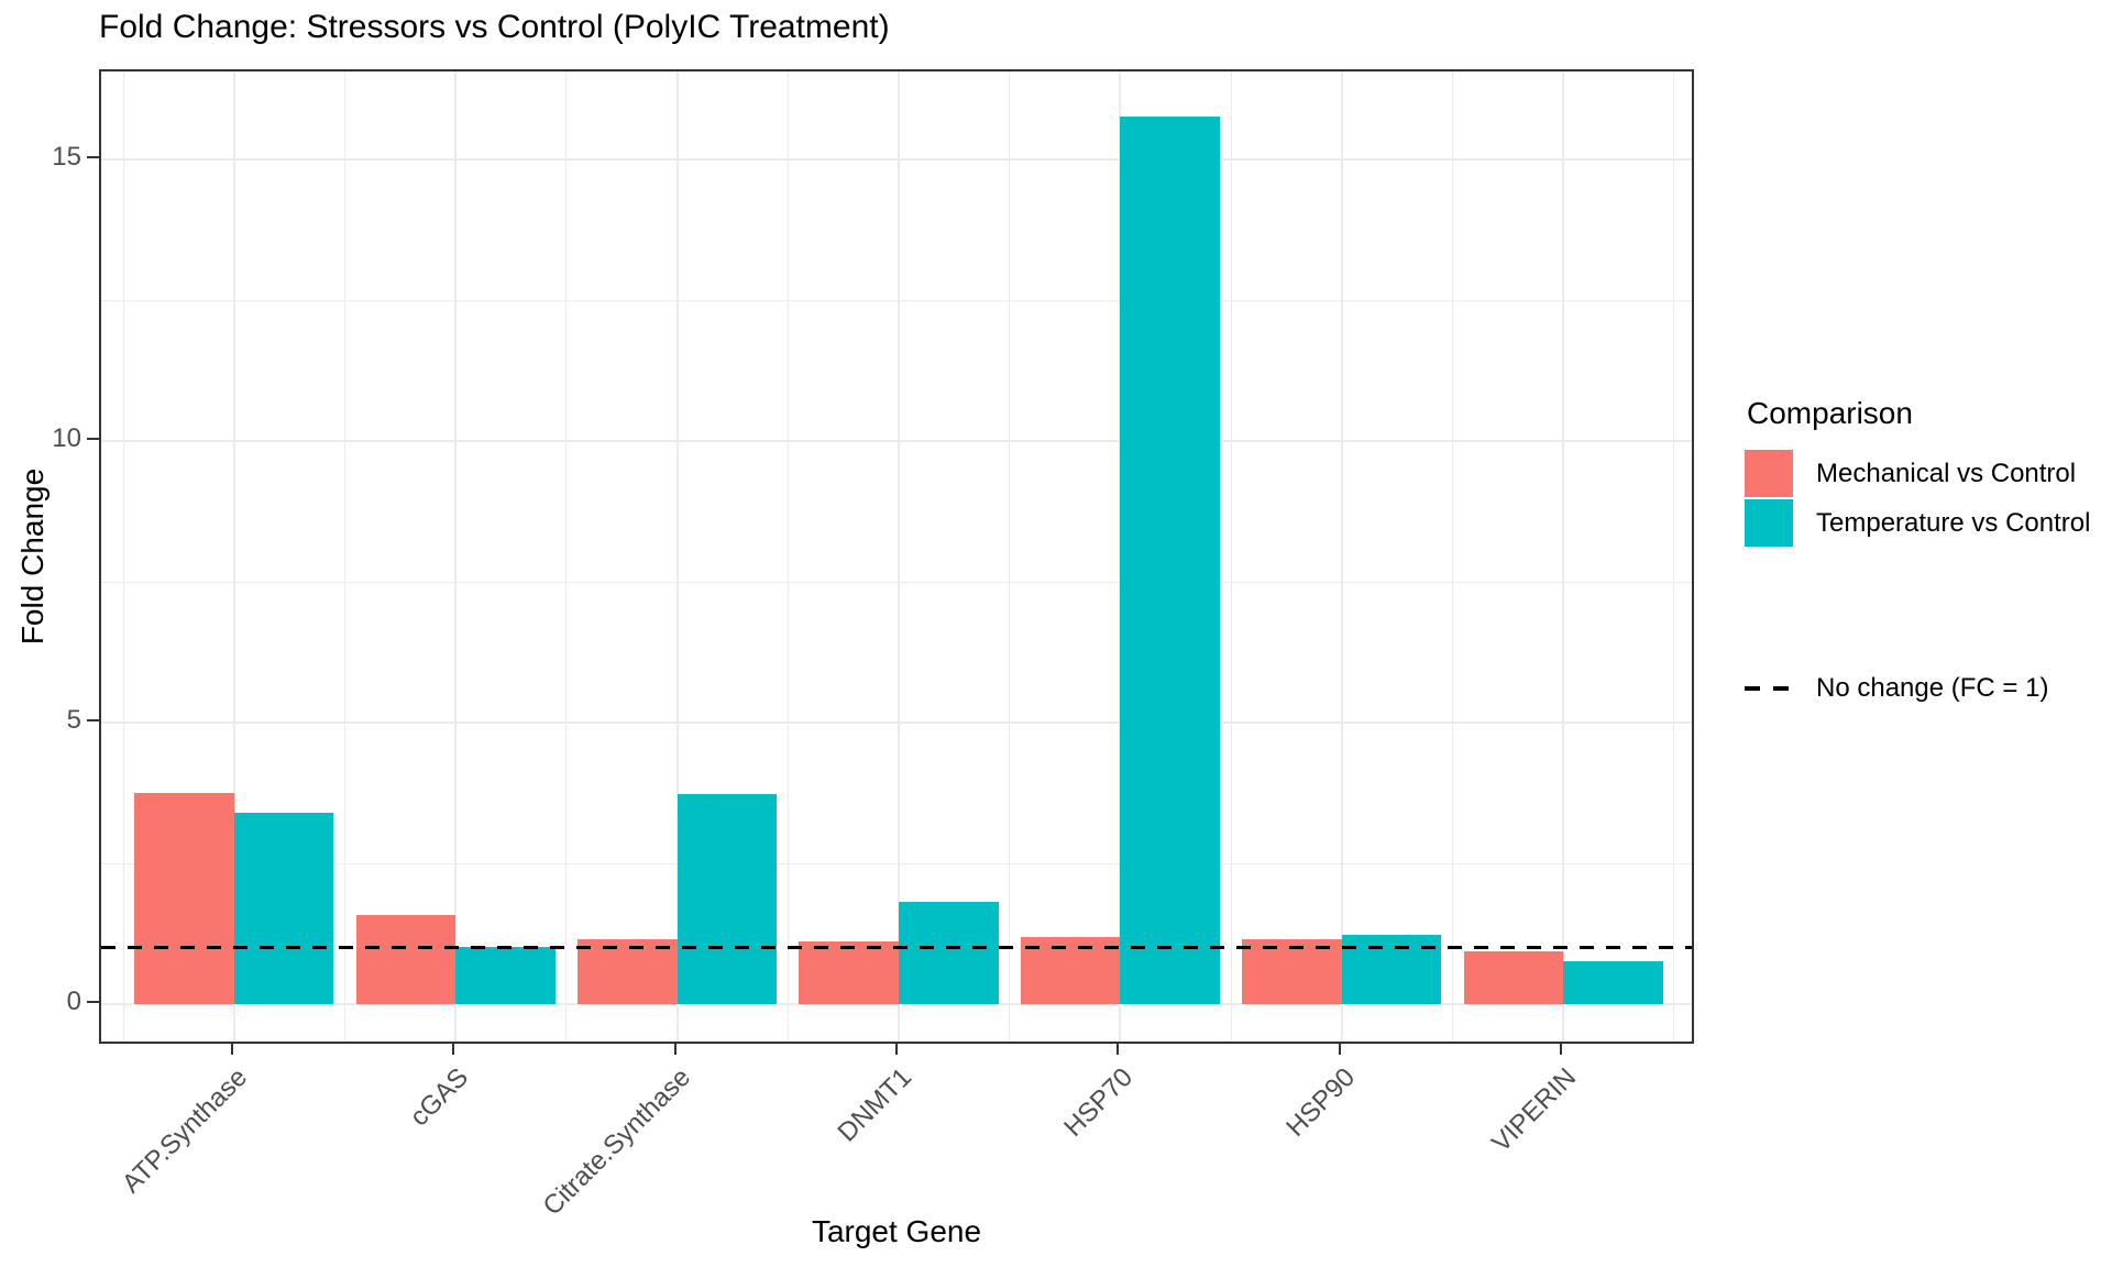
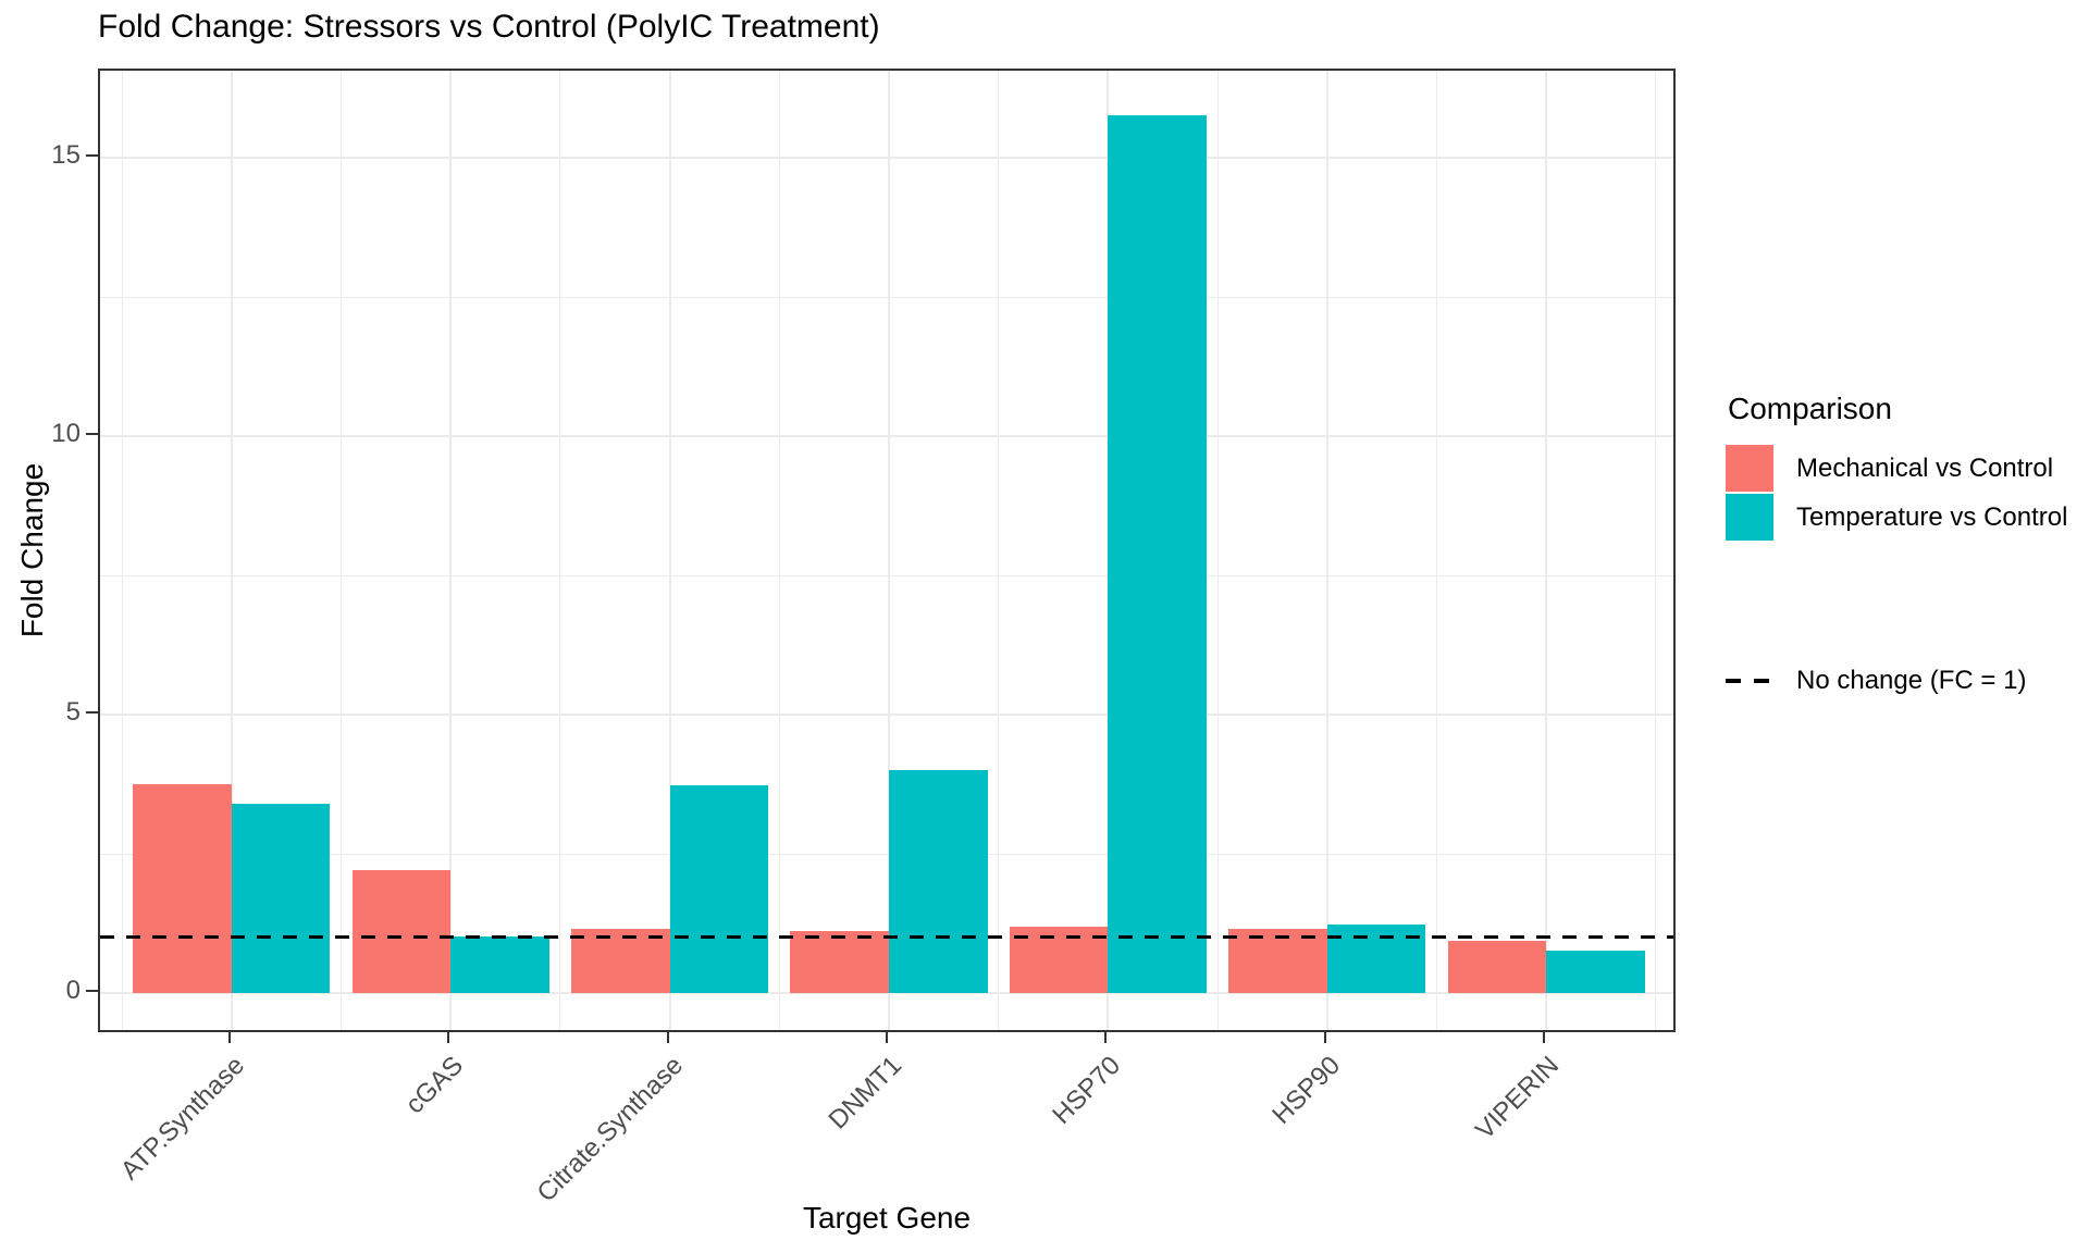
Mechanical vs Control/cGAS: 1.6 -> 2.2
Temperature vs Control/DNMT1: 1.8 -> 4.0
